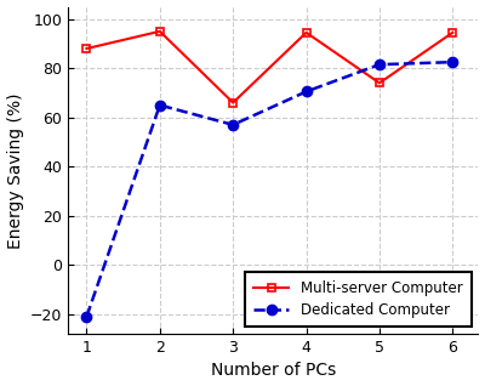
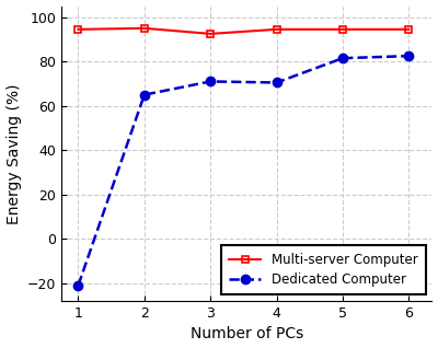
Multi-server Computer/1: 88.0 -> 94.5
Multi-server Computer/3: 66.0 -> 92.5
Dedicated Computer/3: 57.0 -> 71.0
Multi-server Computer/5: 74.0 -> 94.5
